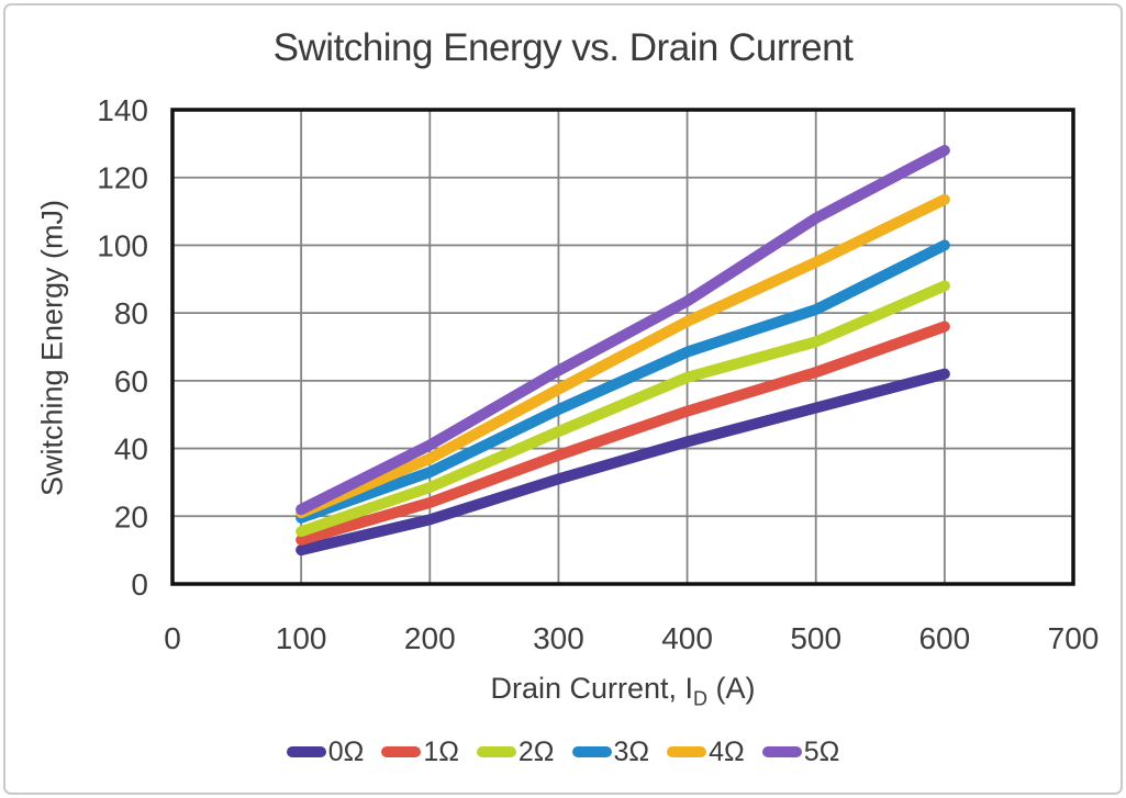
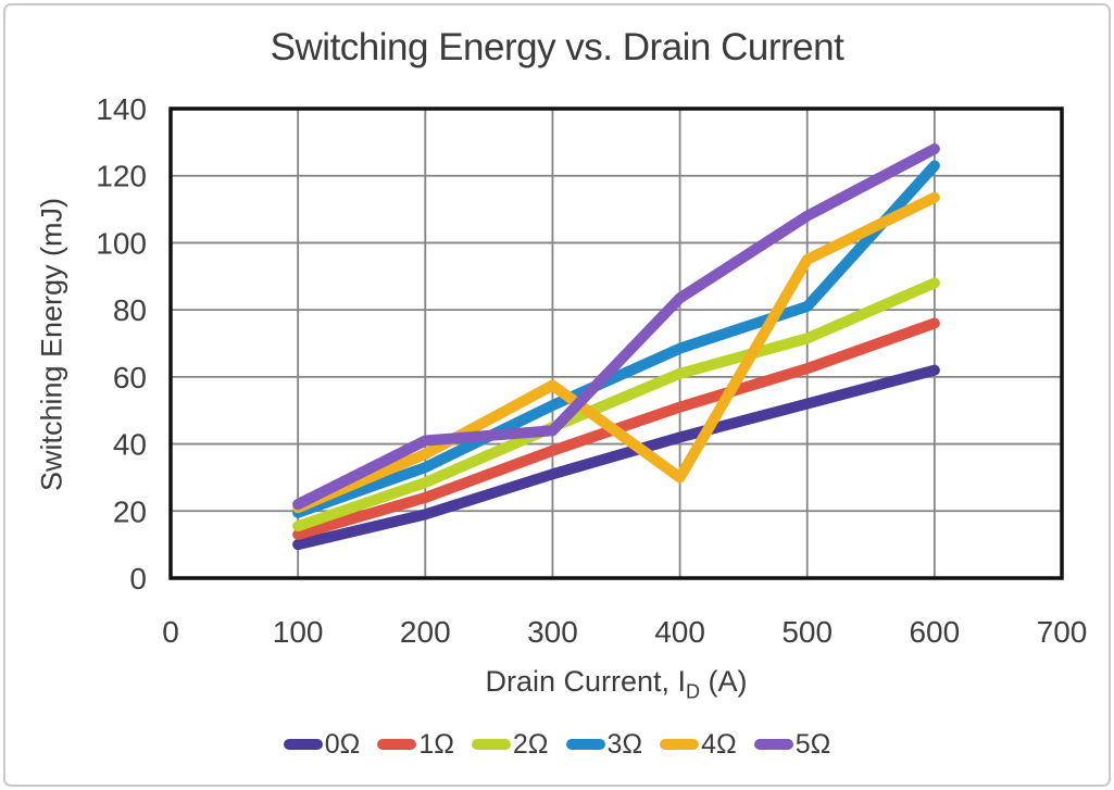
5Ω/300: 63 -> 44
4Ω/400: 78 -> 30
3Ω/600: 100 -> 123
